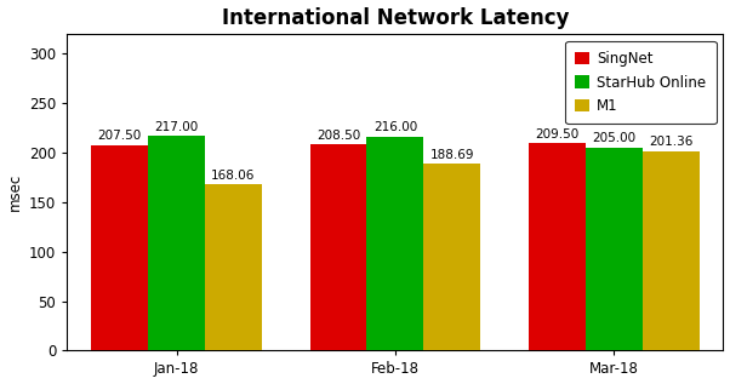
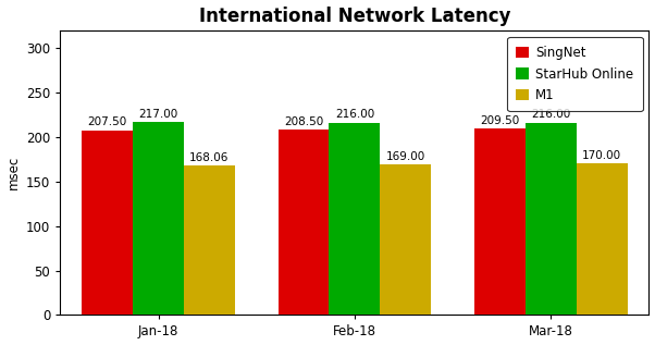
M1/Feb-18: 188.69 -> 169.00
StarHub Online/Mar-18: 205.00 -> 216.00
M1/Mar-18: 201.36 -> 170.00
